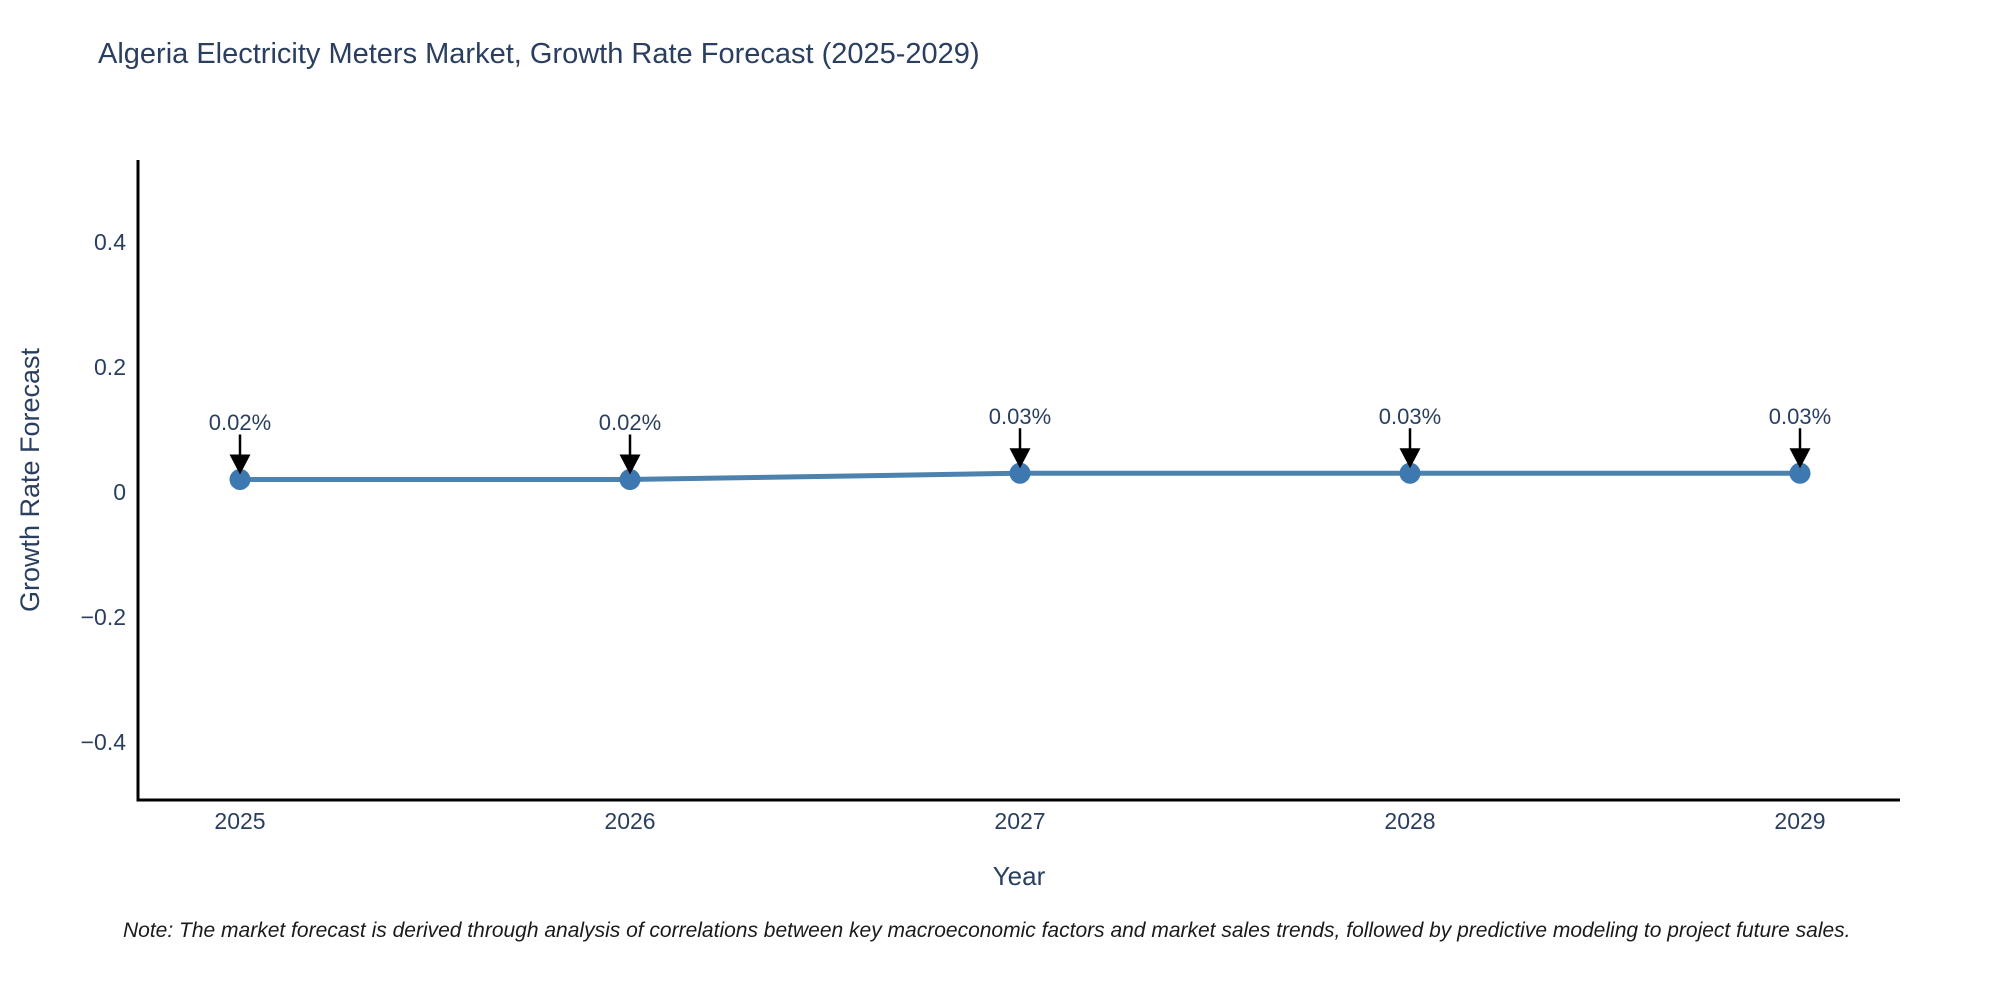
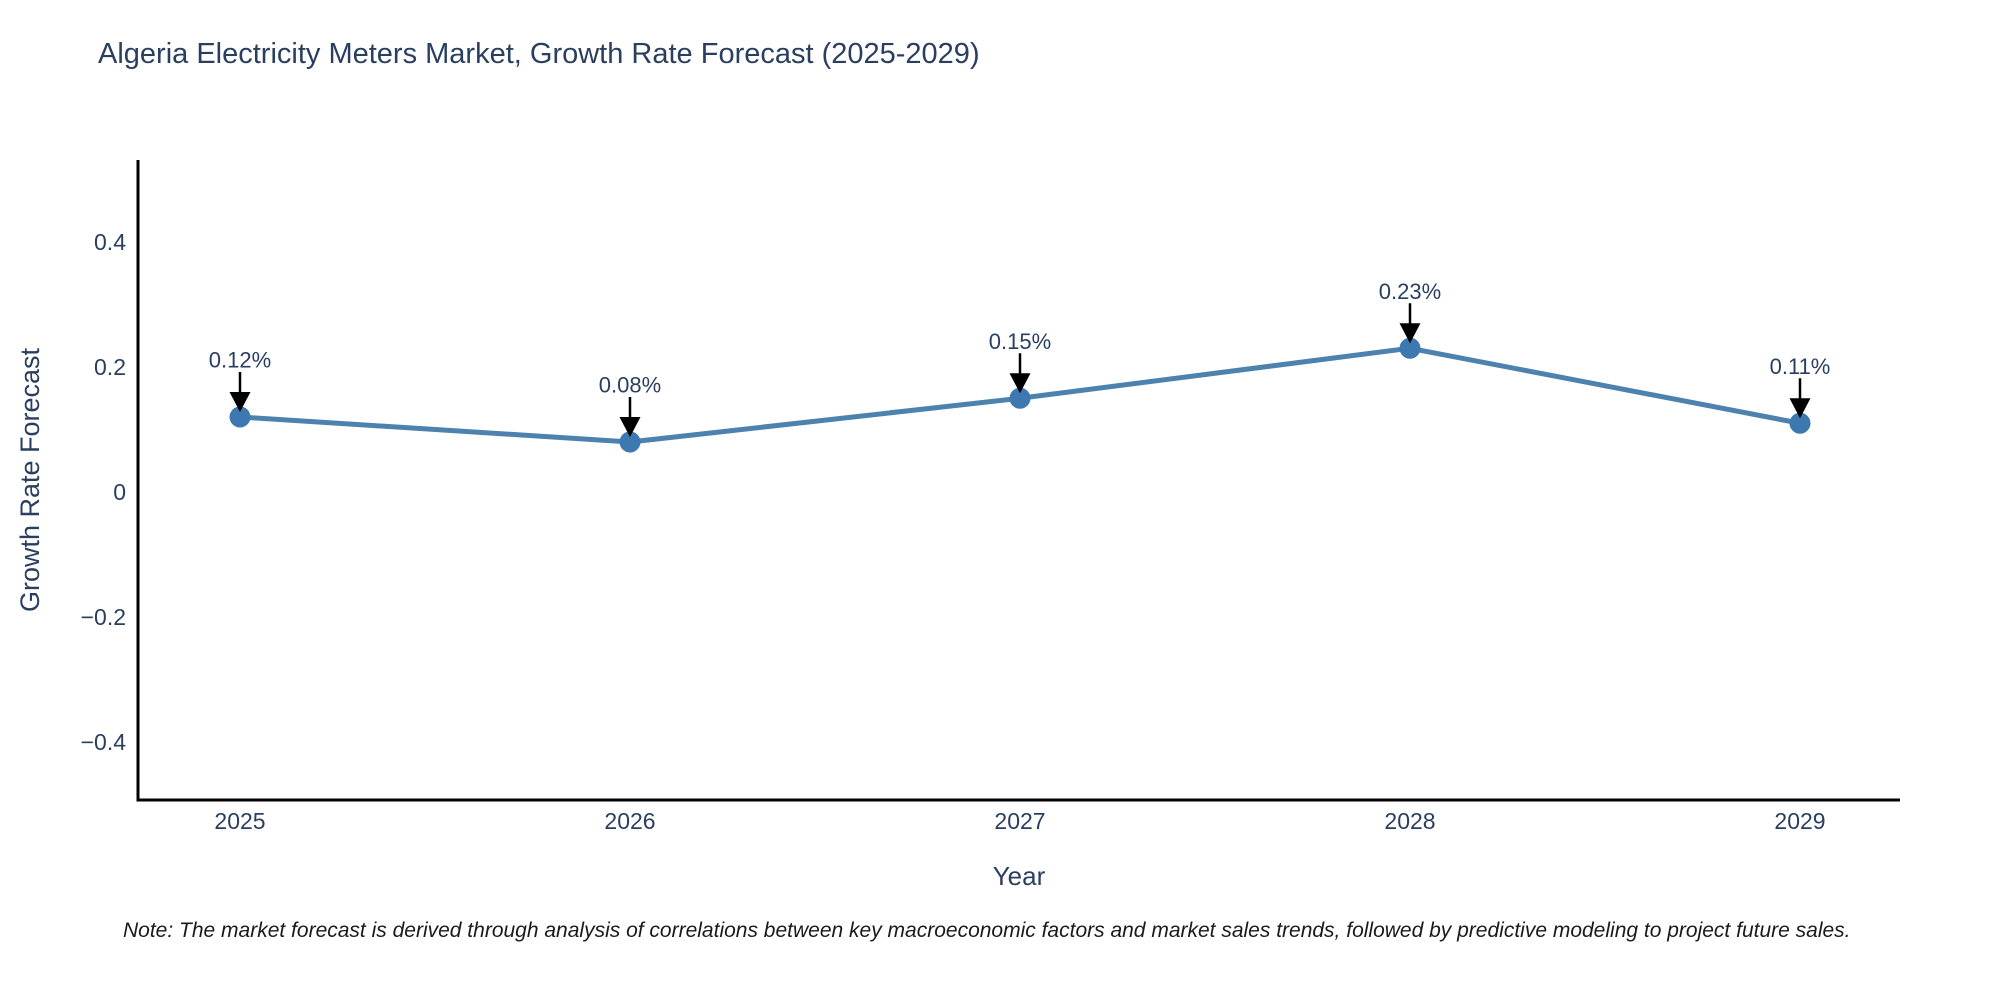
2025: 0.02% -> 0.12%
2026: 0.02% -> 0.08%
2027: 0.03% -> 0.15%
2028: 0.03% -> 0.23%
2029: 0.03% -> 0.11%
